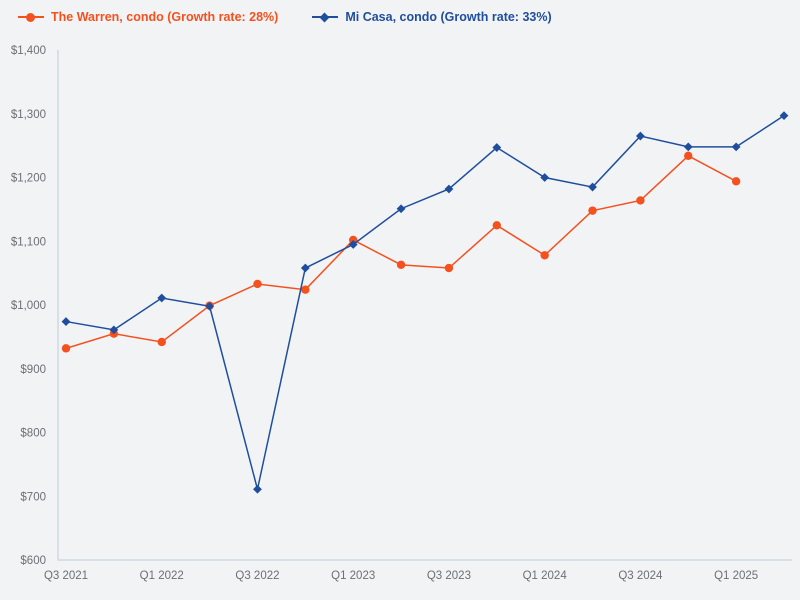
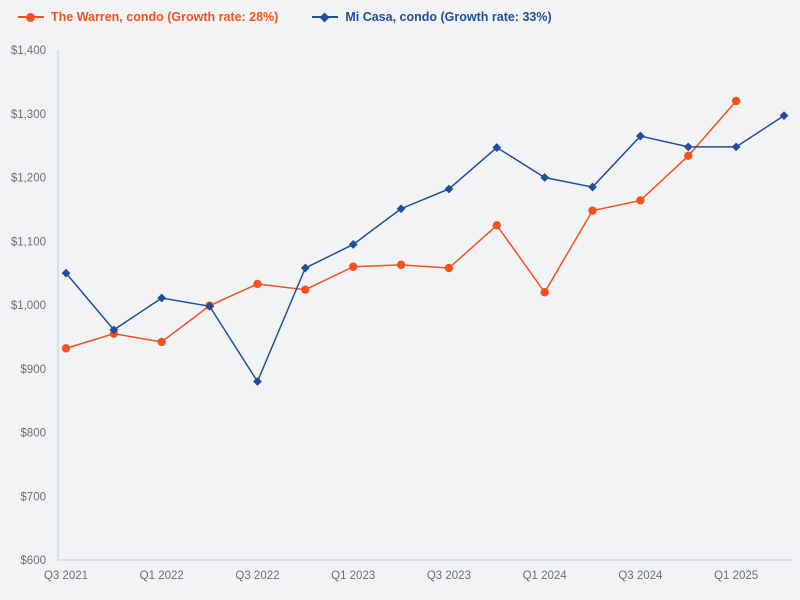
Mi Casa, condo (Growth rate: 33%)/Q3 2021: $970 -> $1050
Mi Casa, condo (Growth rate: 33%)/Q3 2022: $710 -> $880
The Warren, condo (Growth rate: 28%)/Q1 2023: $1100 -> $1060
The Warren, condo (Growth rate: 28%)/Q1 2024: $1080 -> $1020
The Warren, condo (Growth rate: 28%)/Q1 2025: $1190 -> $1320
